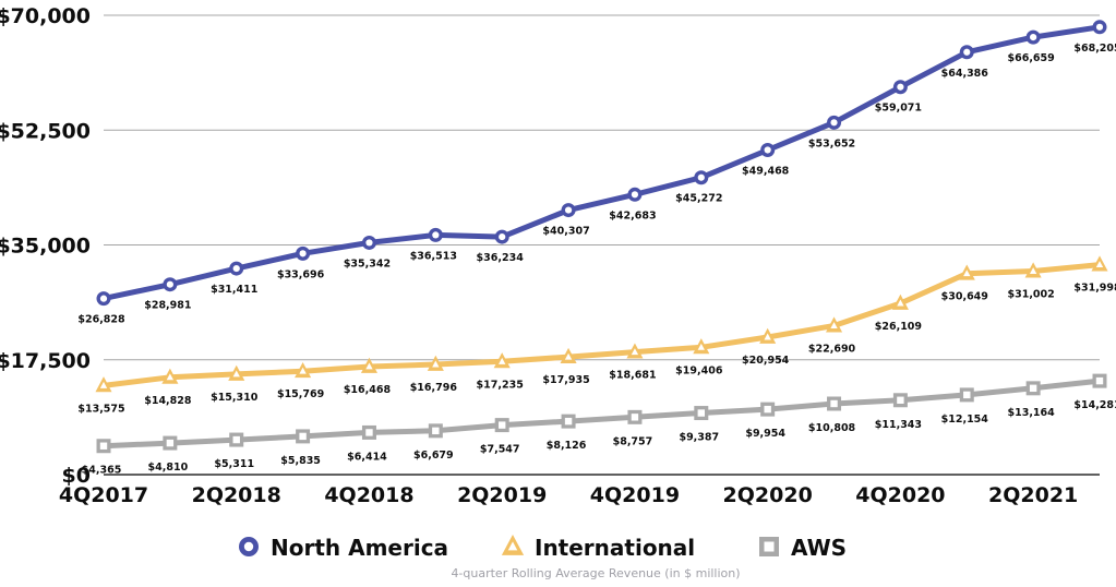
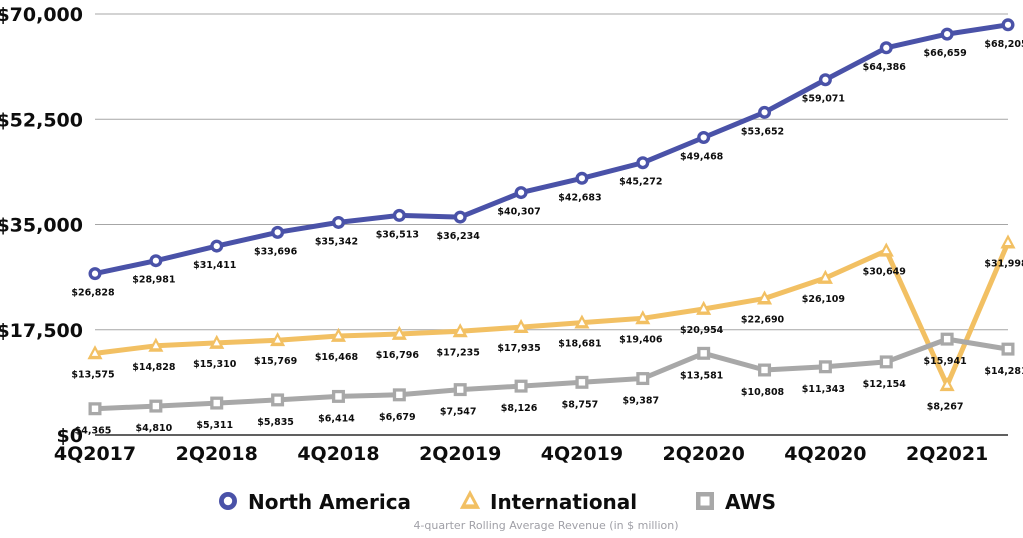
AWS/2Q2020: $9,954 -> $13,581
International/2Q2021: $31,002 -> $8,267
AWS/2Q2021: $13,164 -> $15,941
